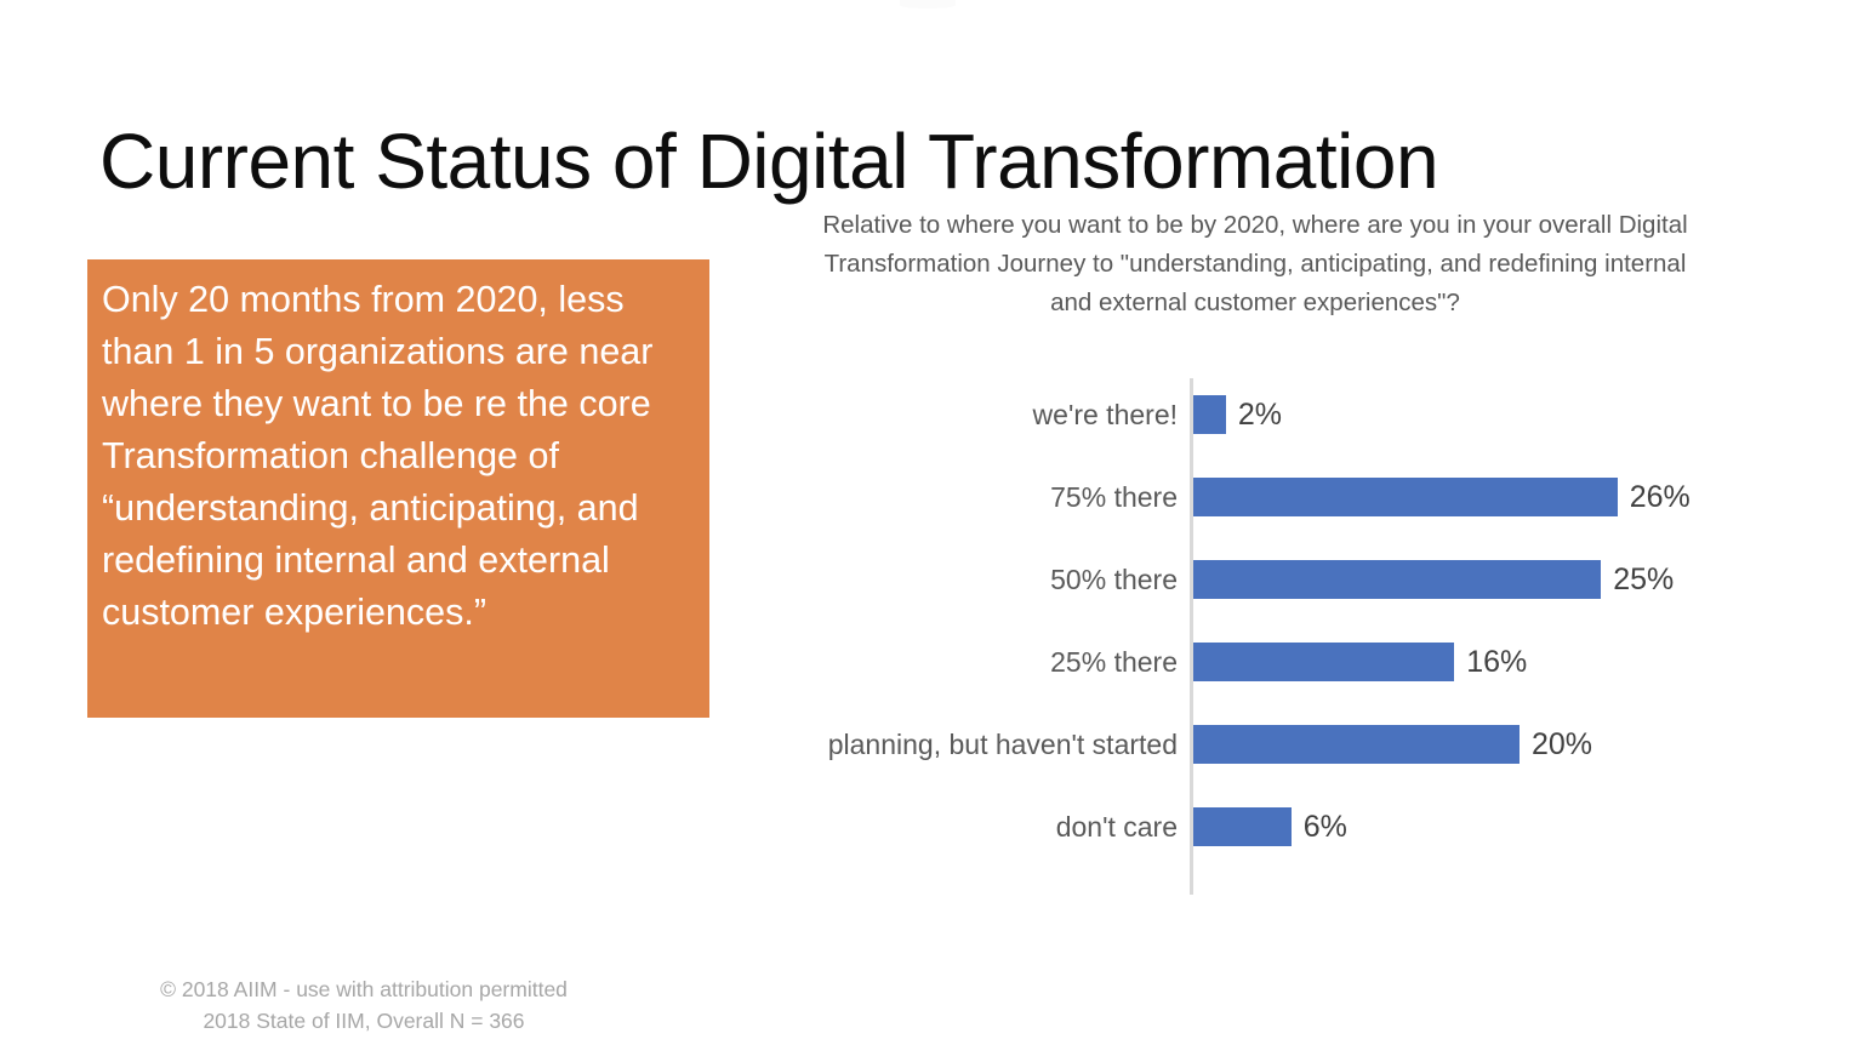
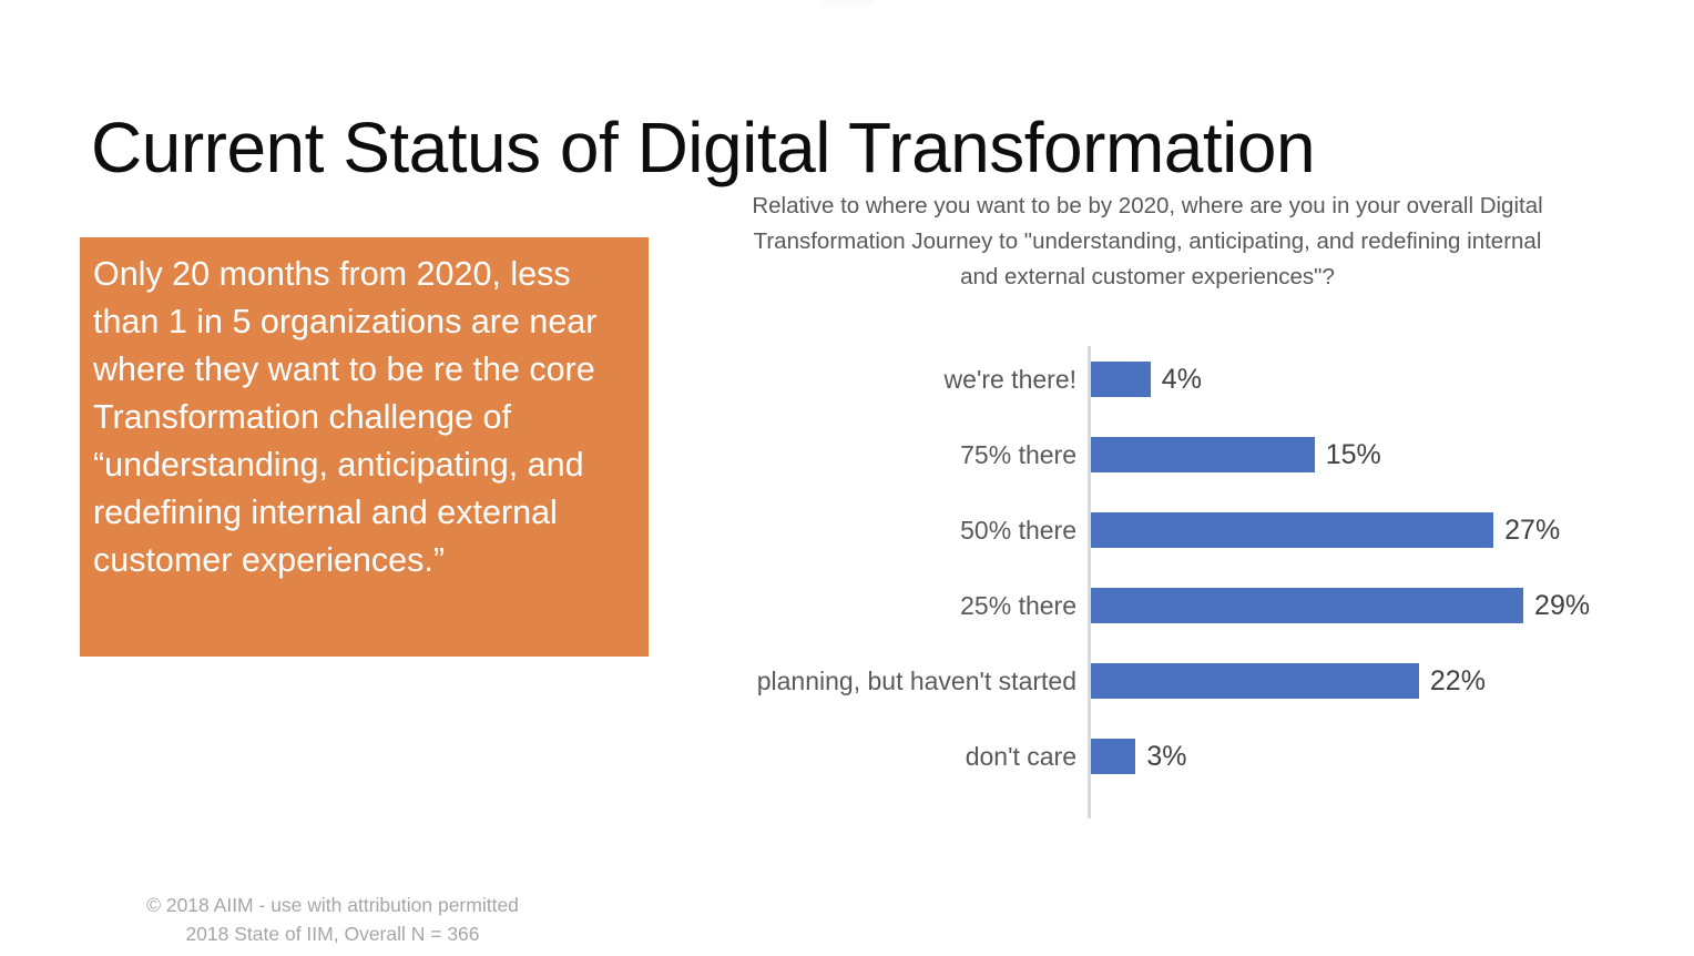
we're there!: 2% -> 4%
75% there: 26% -> 15%
50% there: 25% -> 27%
25% there: 16% -> 29%
planning, but haven't started: 20% -> 22%
don't care: 6% -> 3%
